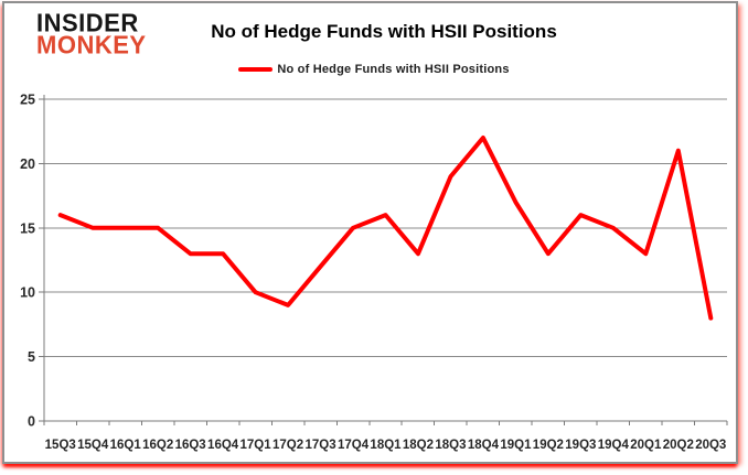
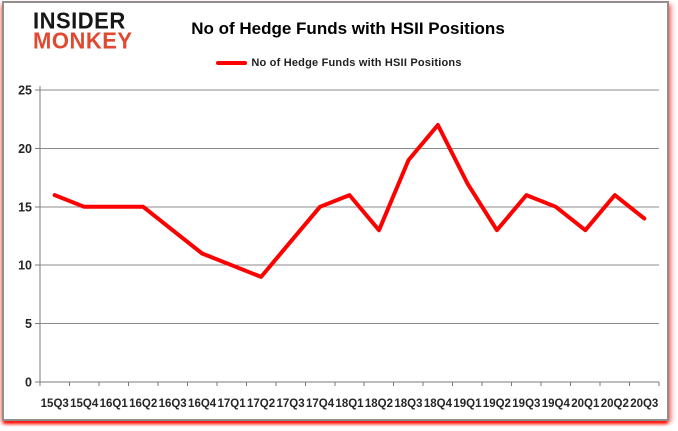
16Q4: 13 -> 11
20Q2: 21 -> 16
20Q3: 8 -> 14
